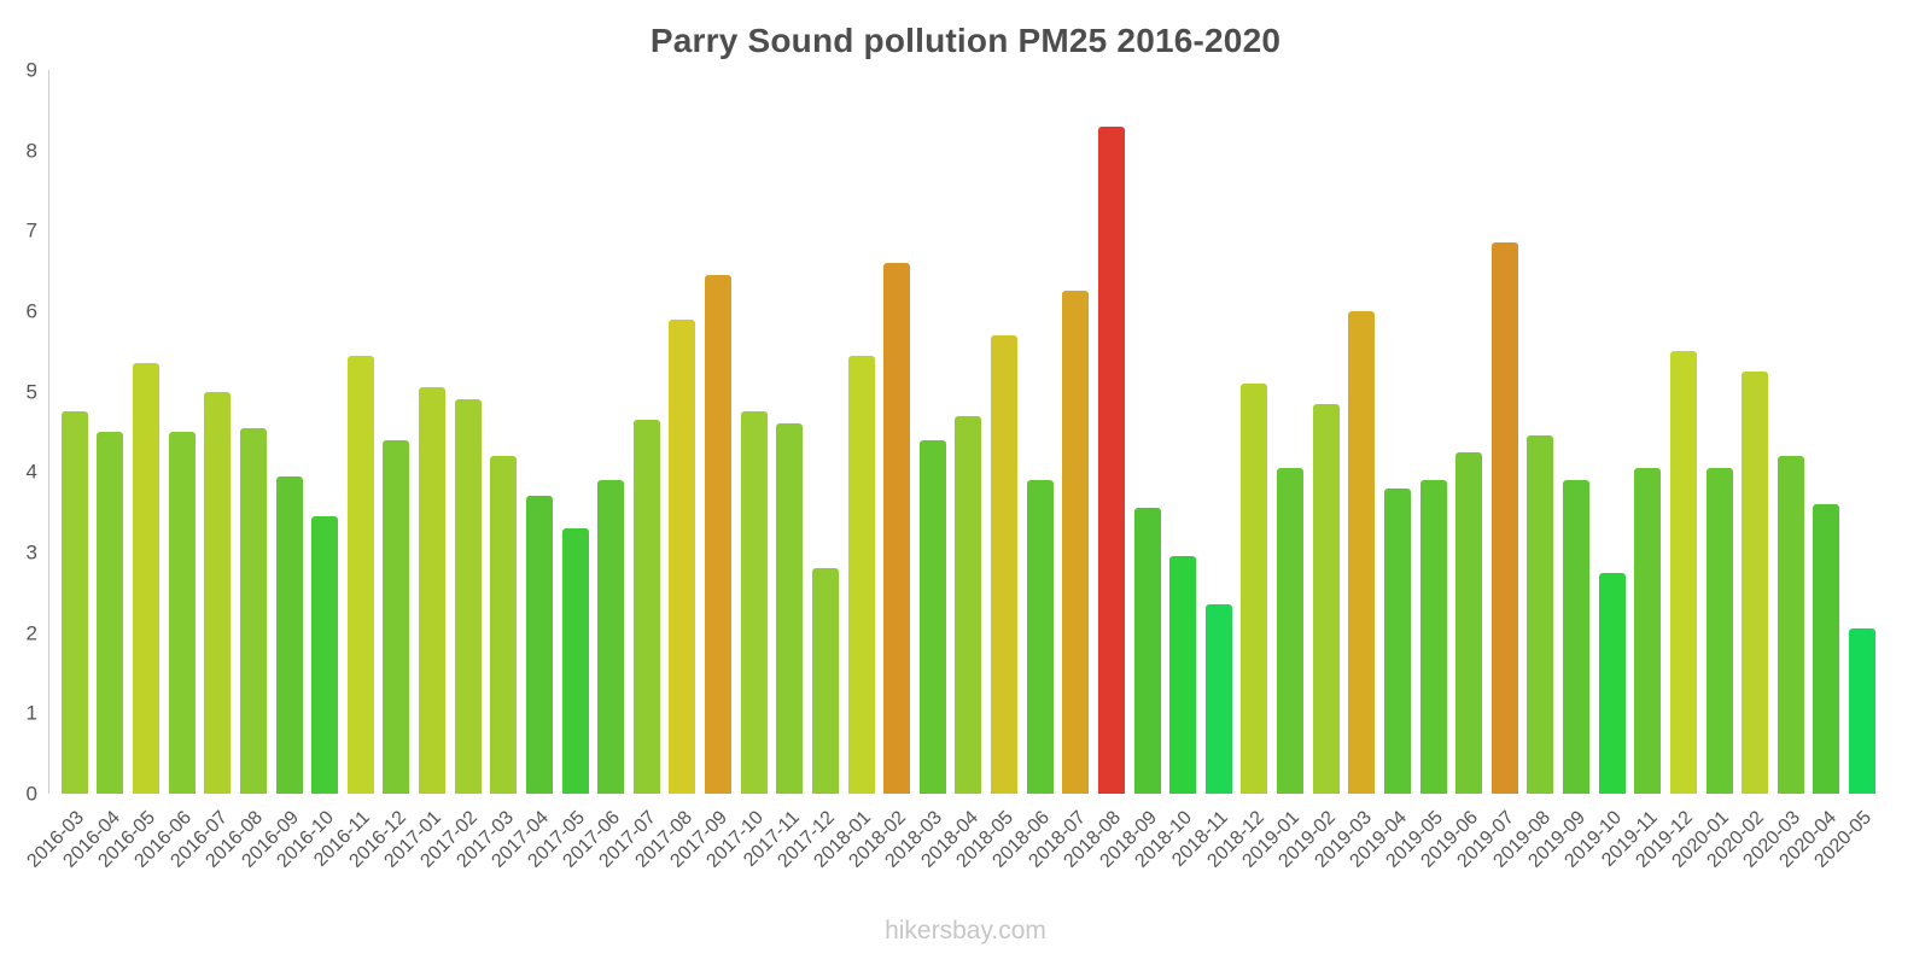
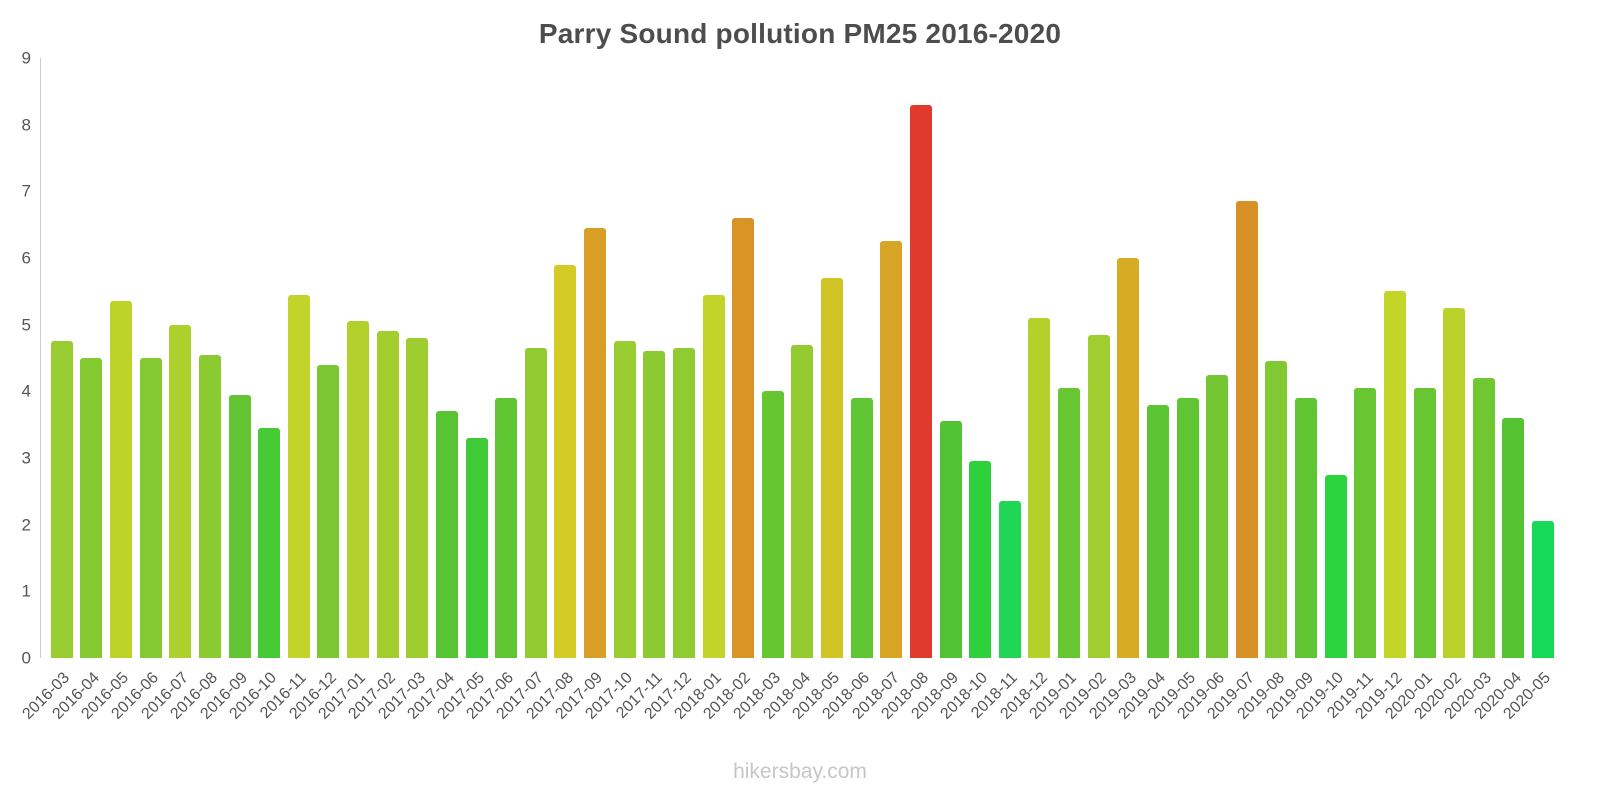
2017-03: 4.2 -> 4.8
2017-12: 2.8 -> 4.7
2018-03: 4.4 -> 4.0
